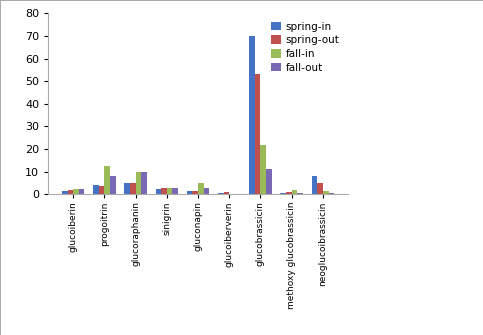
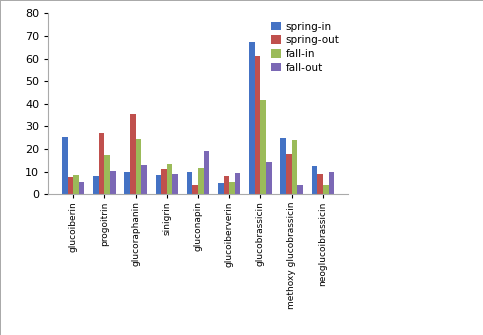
spring-in/glucoiberin: 1.5 -> 25.5
spring-out/glucoiberin: 2.0 -> 7.5
fall-in/glucoiberin: 2.5 -> 8.5
fall-out/glucoiberin: 2.5 -> 5.5
spring-in/progoitrin: 4.0 -> 8.0
spring-out/progoitrin: 3.5 -> 27.0
fall-in/progoitrin: 12.5 -> 17.5
fall-out/progoitrin: 8.0 -> 10.5
spring-in/glucoraphanin: 5.0 -> 10.0
spring-out/glucoraphanin: 5.0 -> 35.5
fall-in/glucoraphanin: 10.0 -> 24.5
fall-out/glucoraphanin: 10.0 -> 13.0
spring-in/sinigrin: 2.5 -> 8.5
spring-out/sinigrin: 3.0 -> 11.0
fall-in/sinigrin: 3.0 -> 13.5
fall-out/sinigrin: 3.0 -> 9.0
spring-in/gluconapin: 1.5 -> 10.0
spring-out/gluconapin: 1.5 -> 4.0
fall-in/gluconapin: 5.0 -> 11.5
fall-out/gluconapin: 3.0 -> 19.0
spring-in/glucoiberverin: 0.5 -> 5.0
spring-out/glucoiberverin: 1.0 -> 8.0
fall-in/glucoiberverin: 0.3 -> 5.5
fall-out/glucoiberverin: 0.3 -> 9.5
spring-in/glucobrassicin: 70.0 -> 67.5
spring-out/glucobrassicin: 53.0 -> 61.0
fall-in/glucobrassicin: 22.0 -> 41.5
fall-out/glucobrassicin: 11.0 -> 14.5
spring-in/methoxy glucobrassicin: 0.5 -> 25.0
spring-out/methoxy glucobrassicin: 1.0 -> 18.0
fall-in/methoxy glucobrassicin: 2.0 -> 24.0
fall-out/methoxy glucobrassicin: 0.5 -> 4.0
spring-in/neoglucoibrassicin: 8.0 -> 12.5
spring-out/neoglucoibrassicin: 5.0 -> 9.0
fall-in/neoglucoibrassicin: 1.5 -> 4.0
fall-out/neoglucoibrassicin: 0.5 -> 10.0
